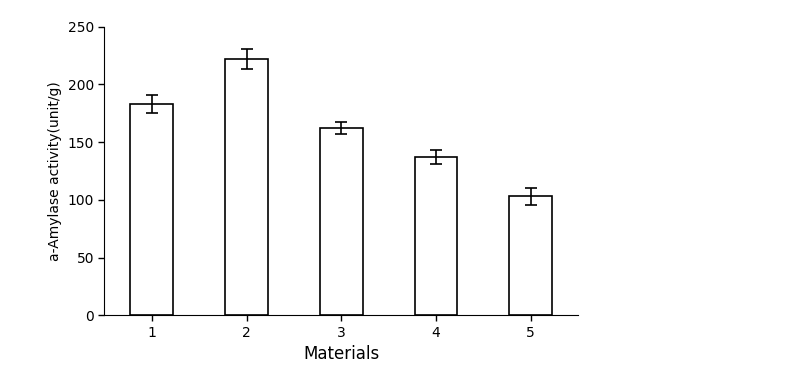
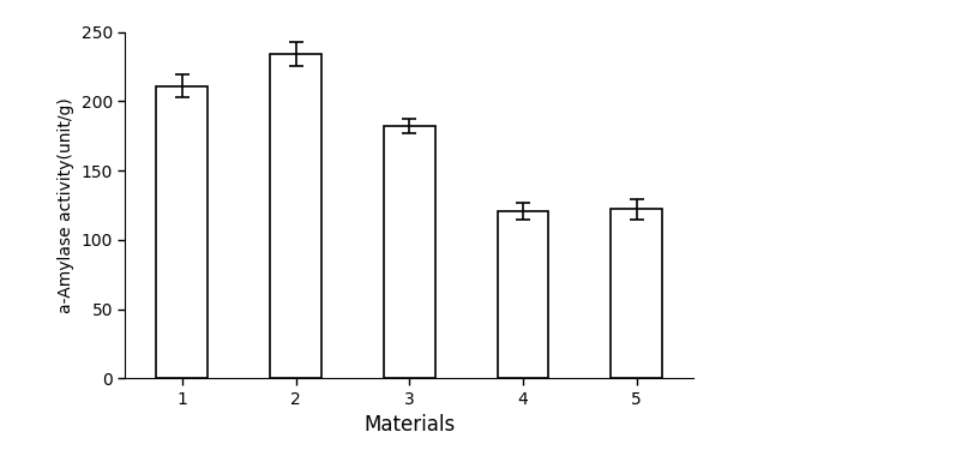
1: 183 -> 211
2: 222 -> 234
3: 162 -> 182
4: 137 -> 121
5: 103 -> 122
